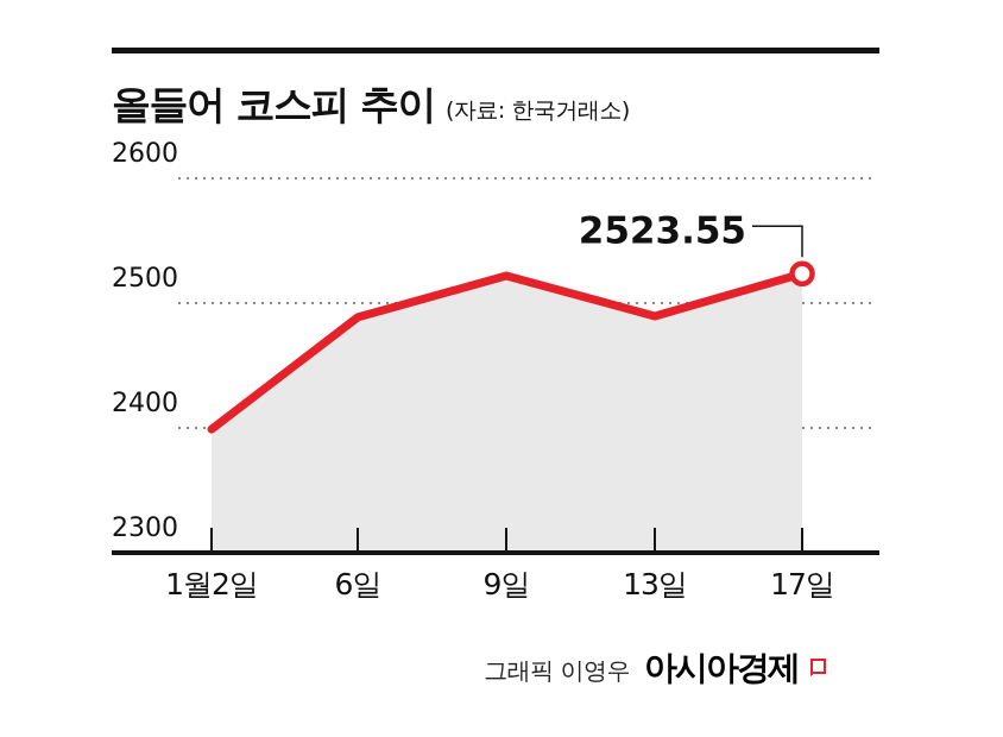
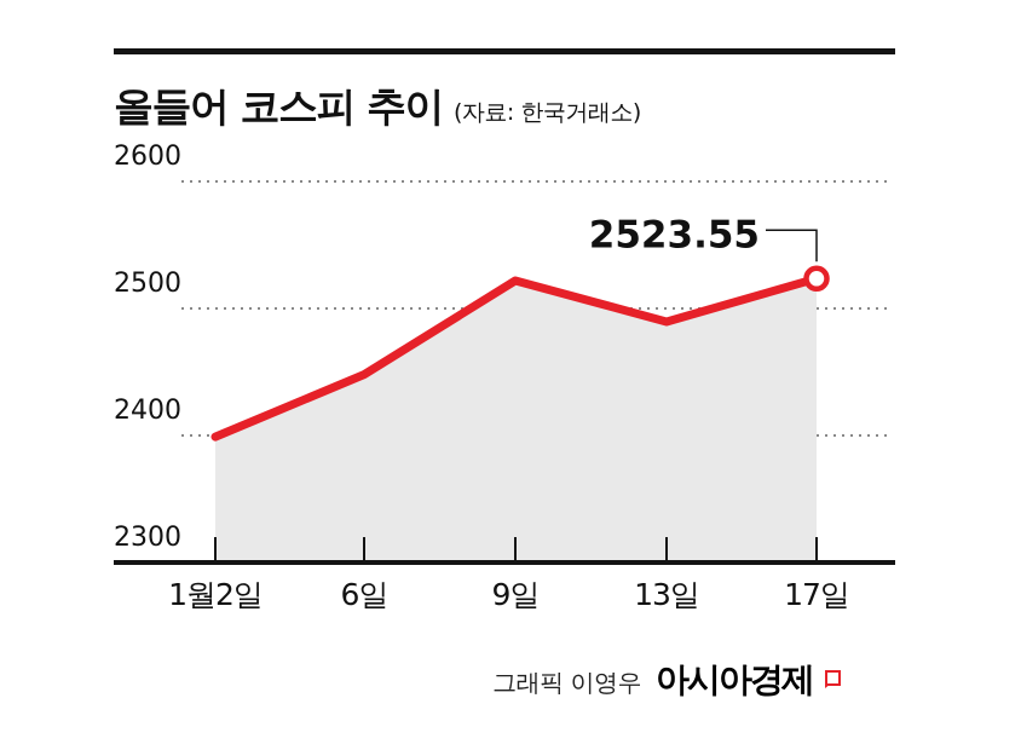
6일: 2489 -> 2448
